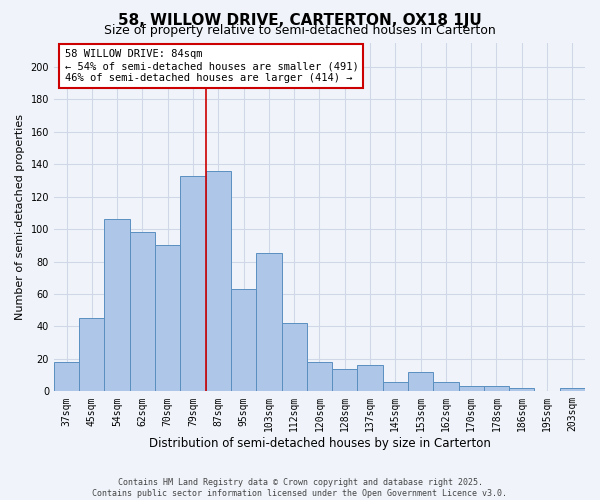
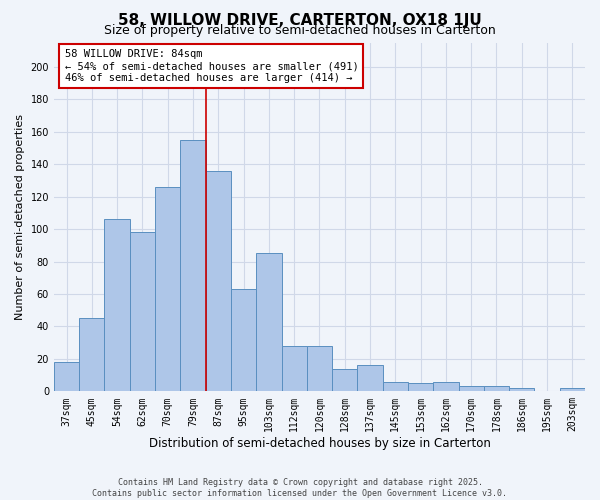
70sqm: 90 -> 126
79sqm: 133 -> 155
112sqm: 42 -> 28
120sqm: 18 -> 28
153sqm: 12 -> 5
